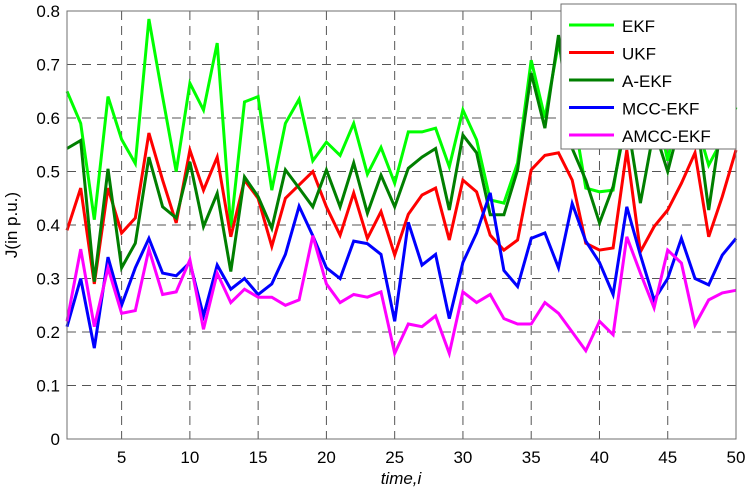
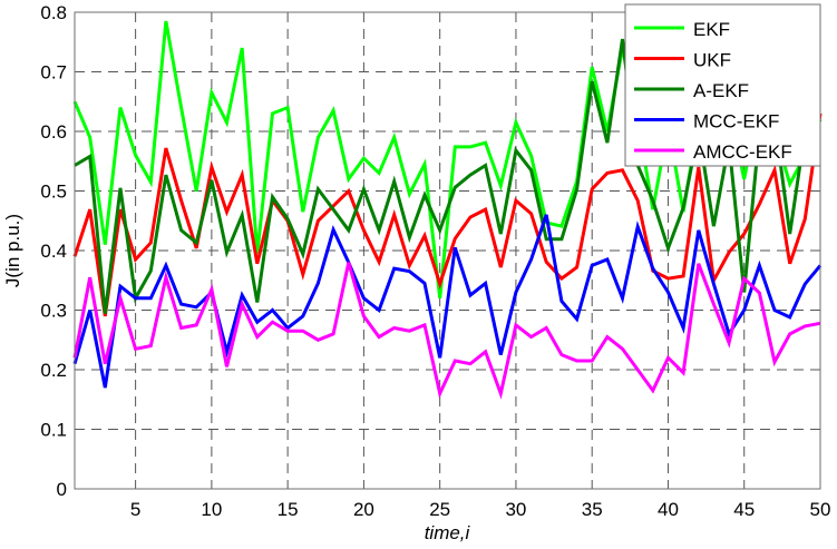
MCC-EKF/5: 0.25 -> 0.32
EKF/25: 0.48 -> 0.32
EKF/40: 0.46 -> 0.61
A-EKF/45: 0.50 -> 0.33
UKF/50: 0.54 -> 0.63
